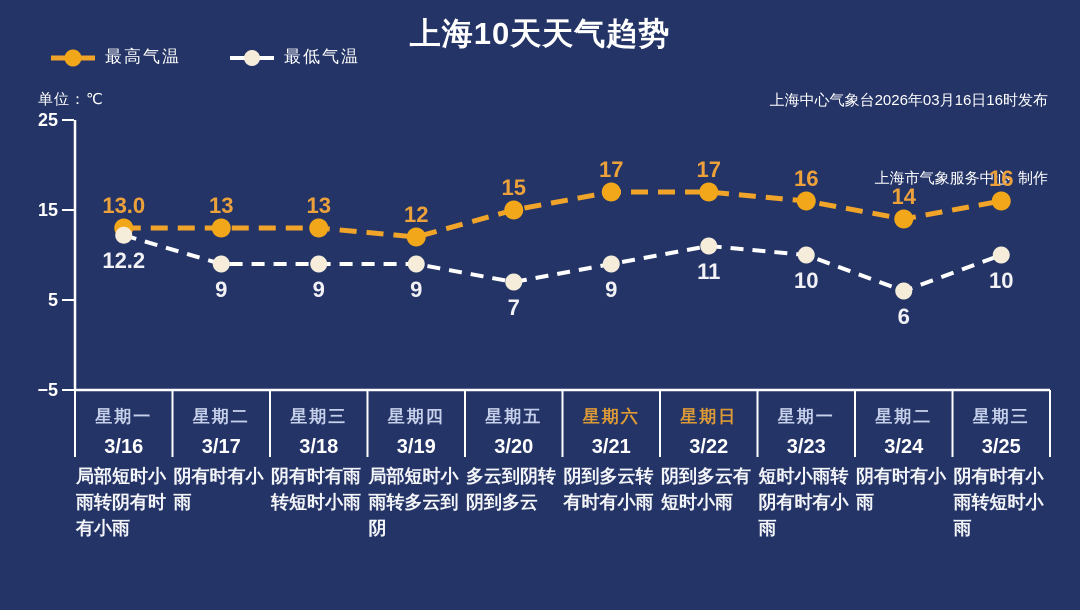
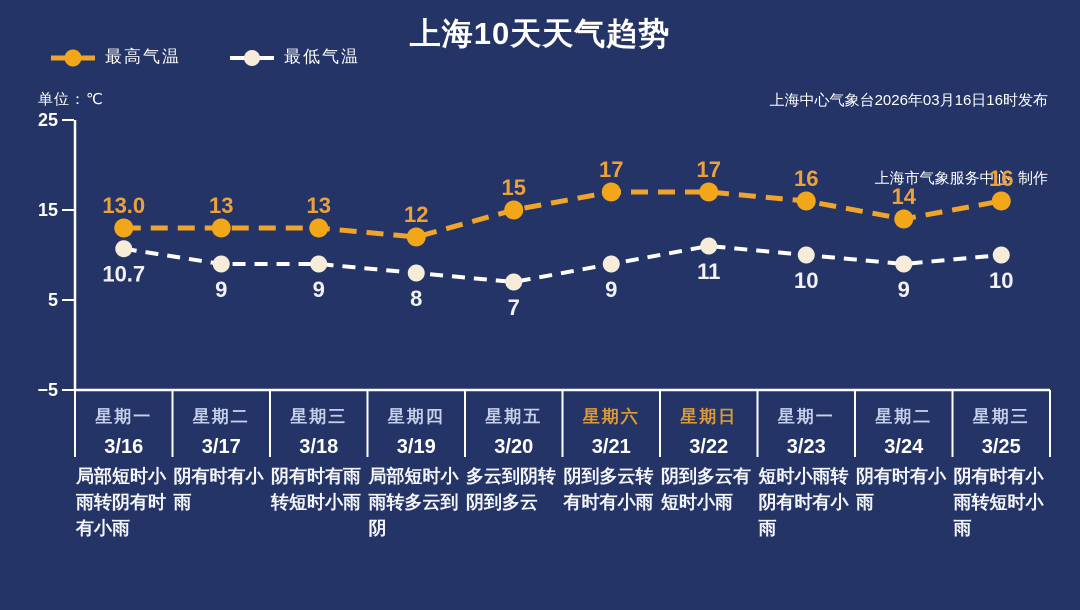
最低气温/3/16: 12.2 -> 10.7
最低气温/3/19: 9 -> 8
最低气温/3/24: 6 -> 9
